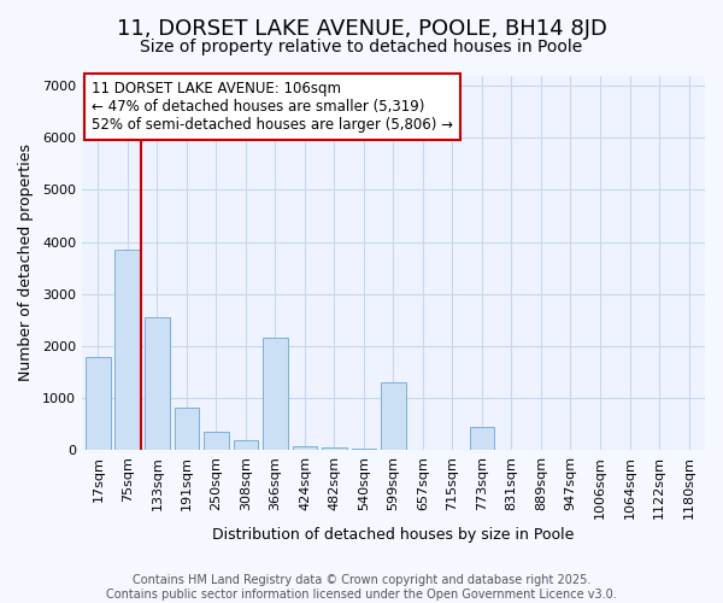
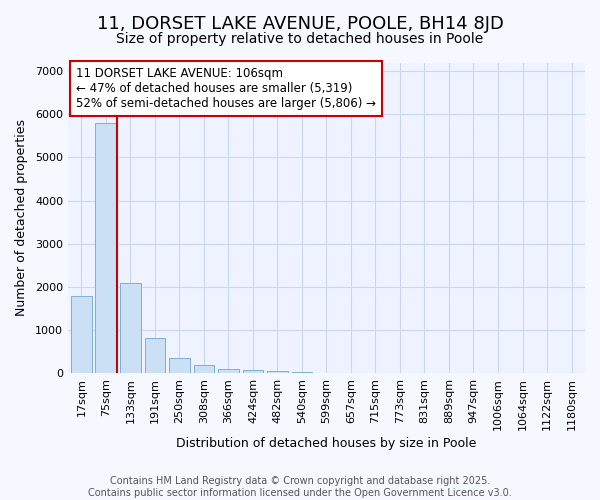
75sqm: 3850 -> 5800
133sqm: 2550 -> 2080
366sqm: 2150 -> 100
599sqm: 1300 -> 20
773sqm: 450 -> 0
